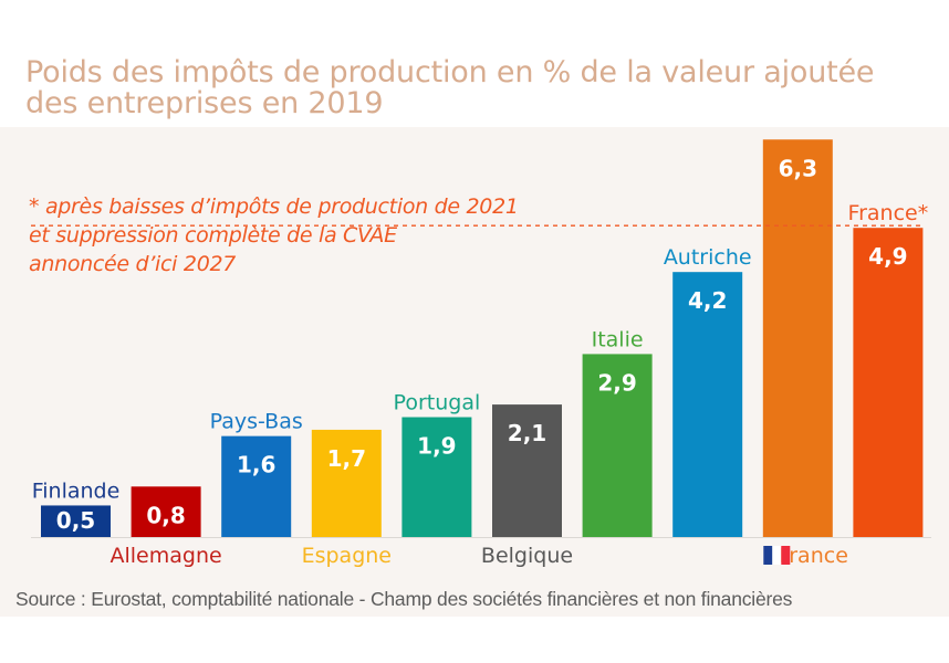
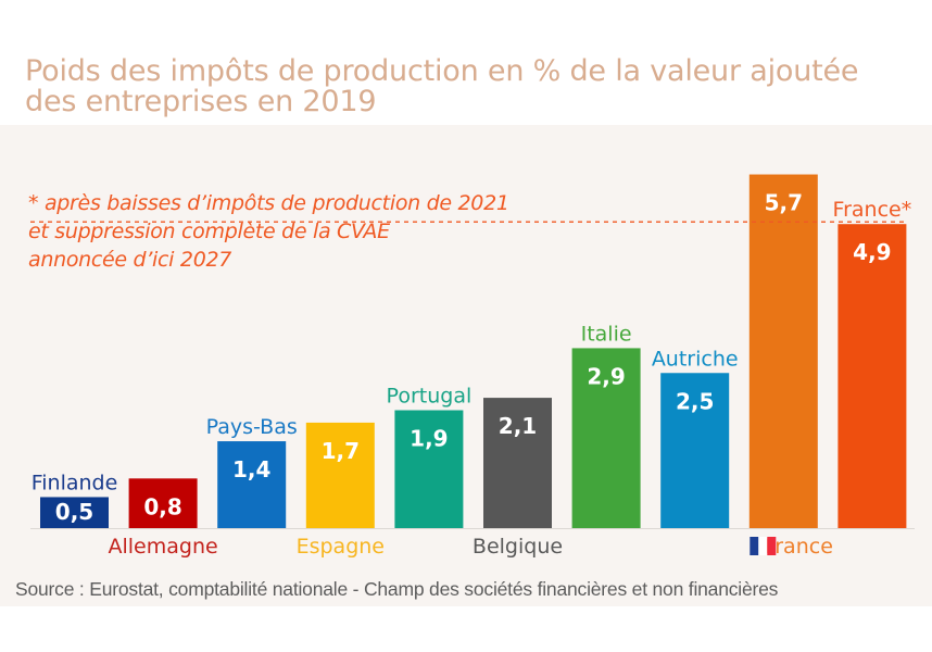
Pays-Bas: 1,6 -> 1,4
Autriche: 4,2 -> 2,5
France: 6,3 -> 5,7
